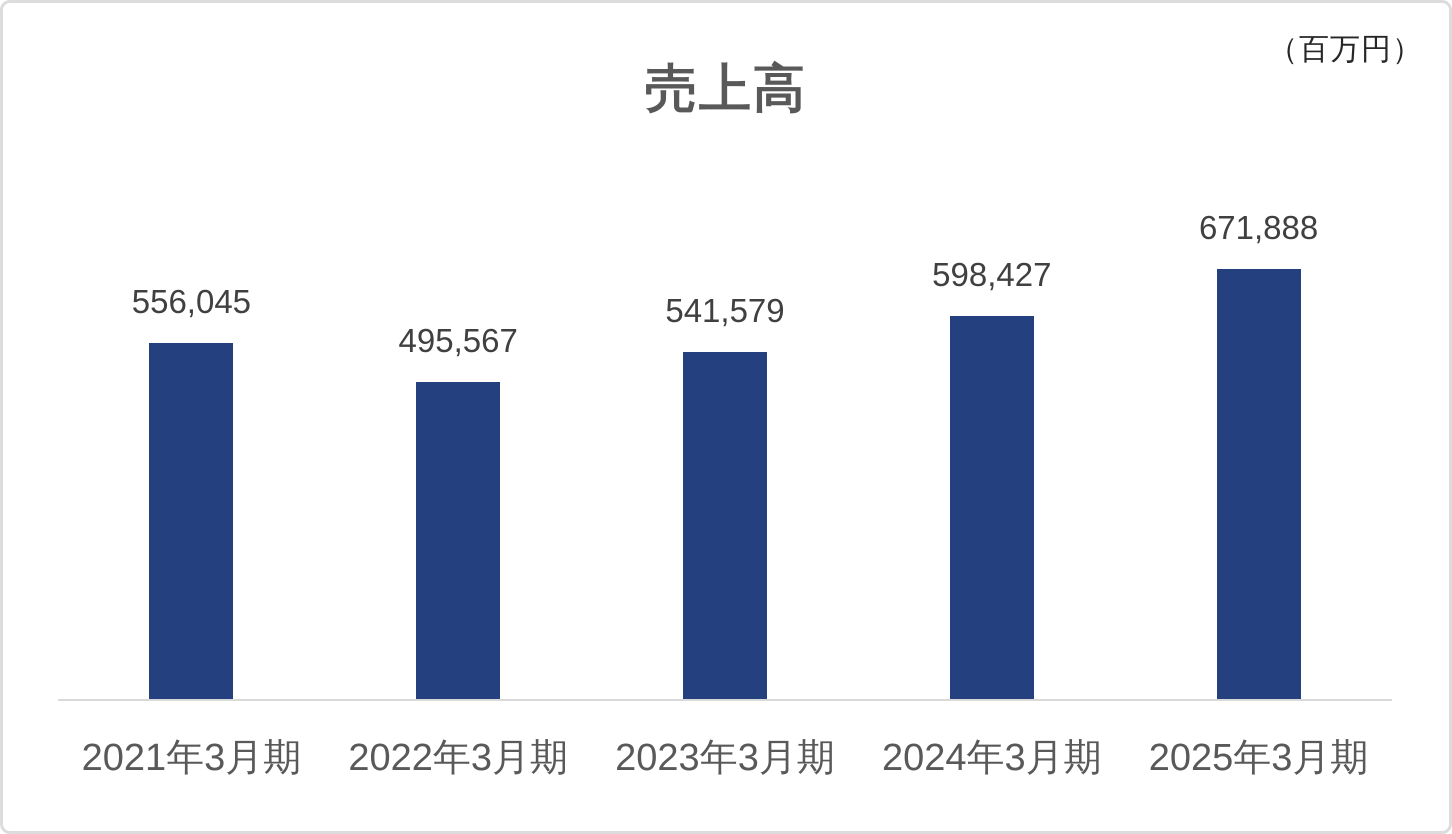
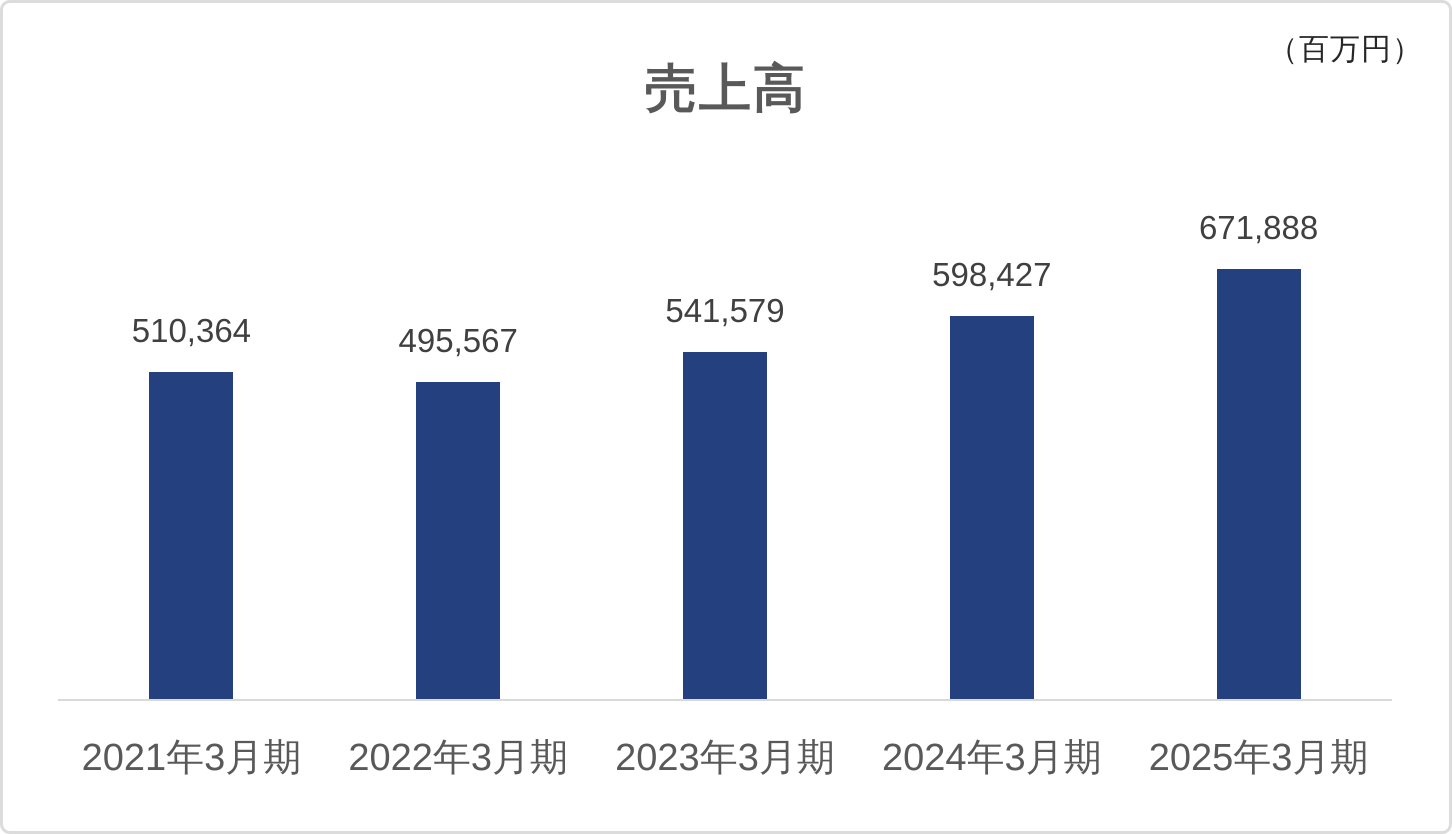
2021年3月期: 556,045 -> 510,364
